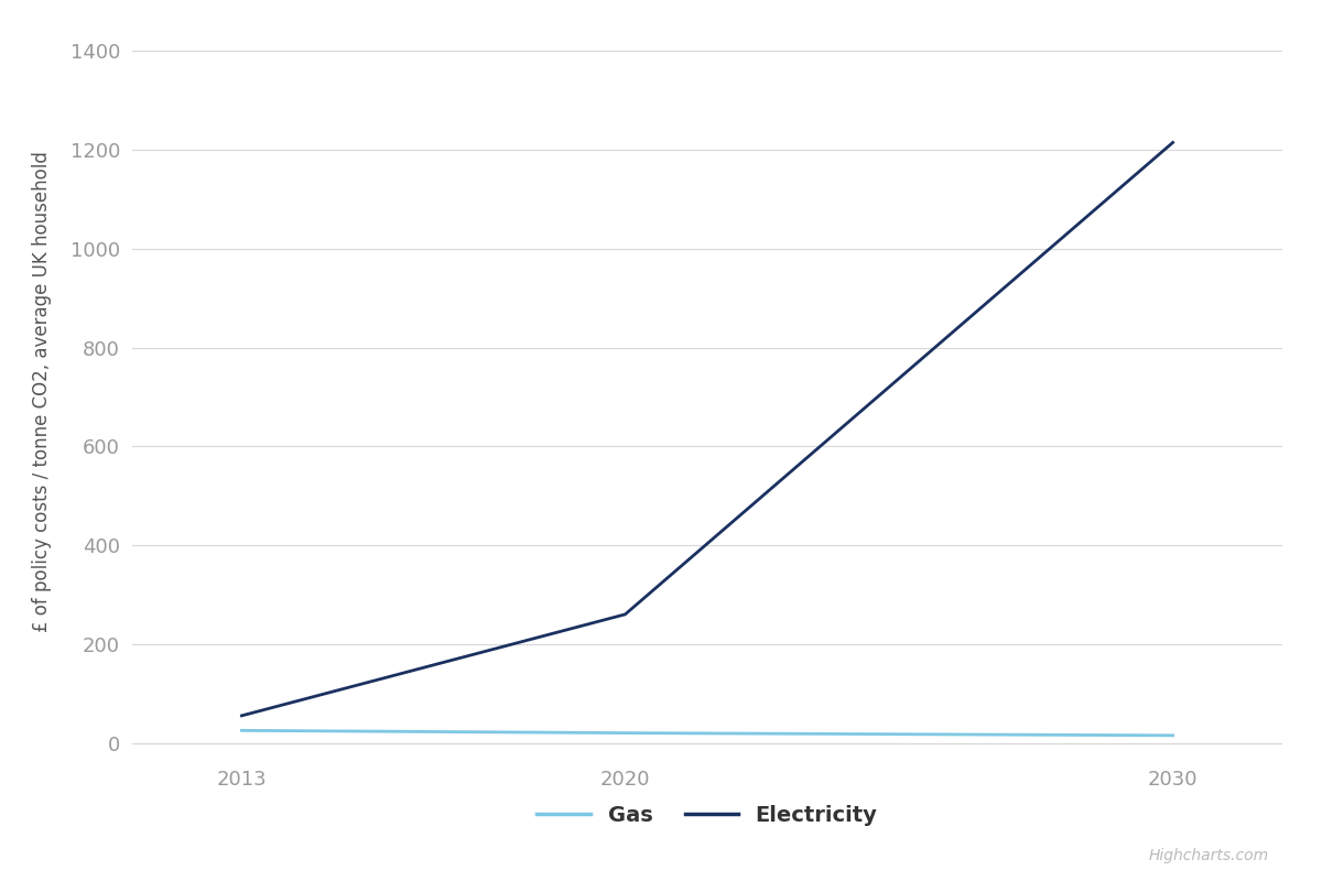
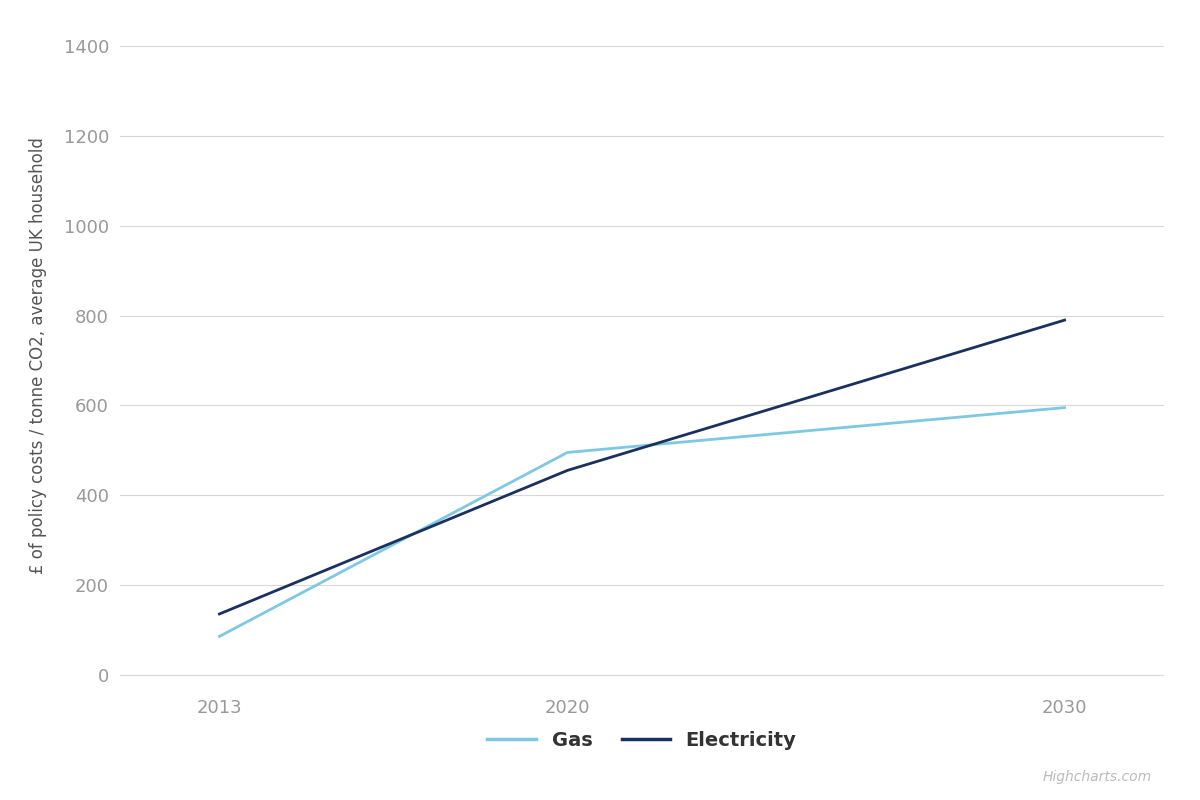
Gas/2013: 25 -> 85
Electricity/2013: 55 -> 135
Gas/2020: 20 -> 495
Electricity/2020: 260 -> 455
Gas/2030: 15 -> 595
Electricity/2030: 1215 -> 790
